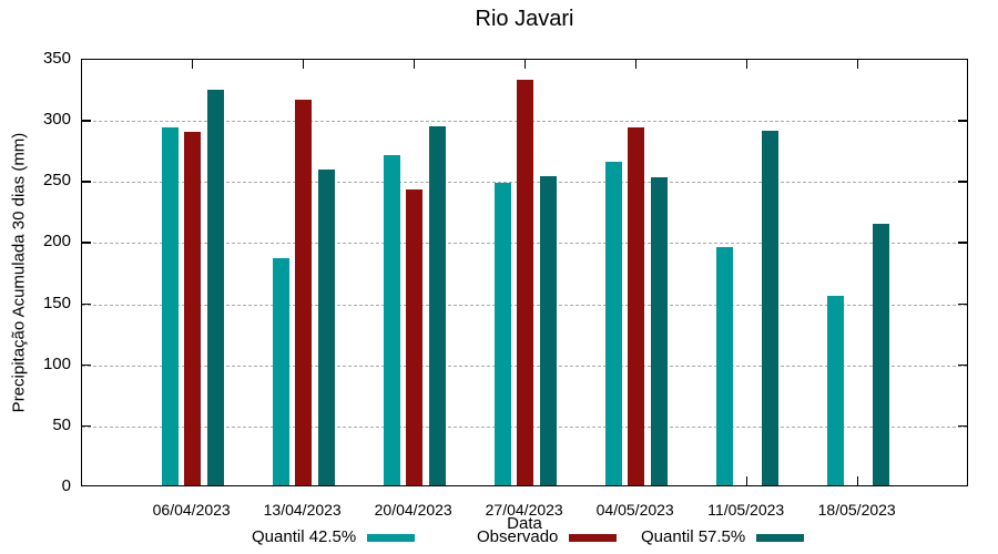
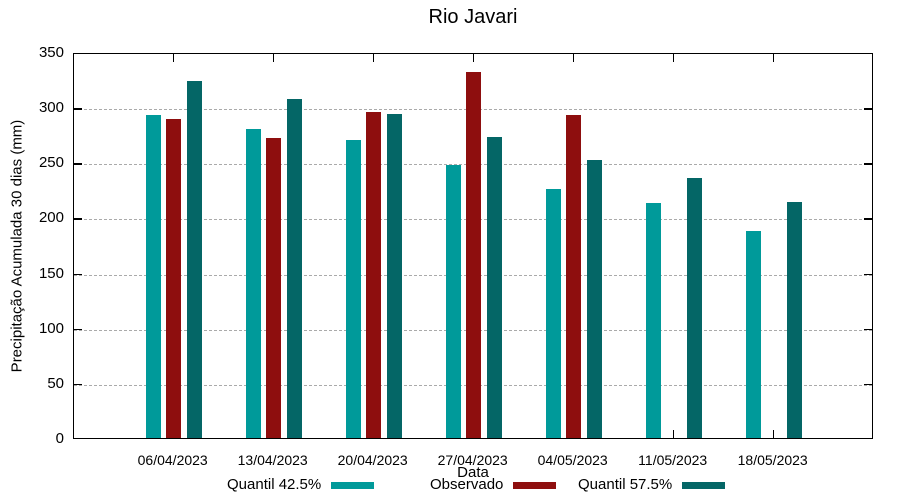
Quantil 42.5%/13/04/2023: 186 -> 280
Observado/13/04/2023: 316 -> 272
Quantil 57.5%/13/04/2023: 258 -> 307
Observado/20/04/2023: 242 -> 296
Quantil 57.5%/27/04/2023: 253 -> 273
Quantil 42.5%/04/05/2023: 265 -> 226
Quantil 42.5%/11/05/2023: 195 -> 213
Quantil 57.5%/11/05/2023: 290 -> 236
Quantil 42.5%/18/05/2023: 155 -> 188
